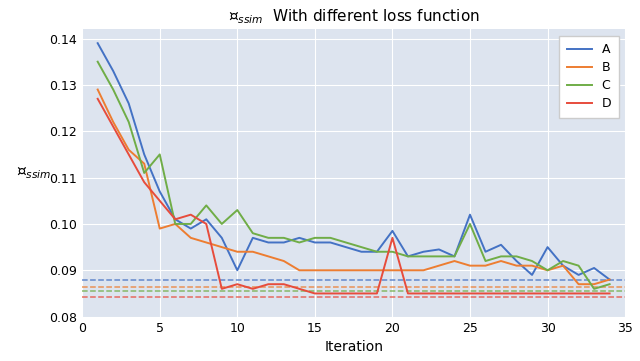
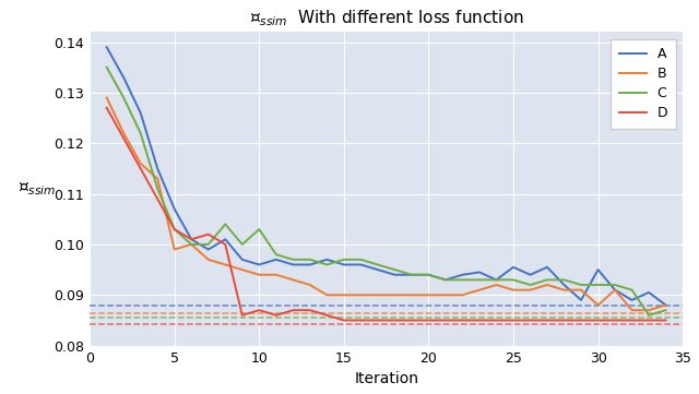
C/5: 0.115 -> 0.103
D/5: 0.105 -> 0.103
A/10: 0.0900 -> 0.0960
A/20: 0.0985 -> 0.0940
D/20: 0.097 -> 0.085
A/25: 0.1020 -> 0.0955
C/25: 0.100 -> 0.093
B/30: 0.090 -> 0.088
C/30: 0.090 -> 0.092
